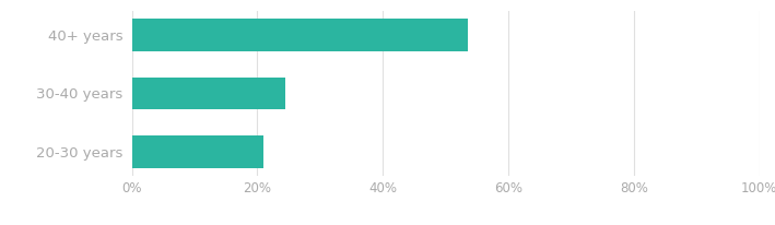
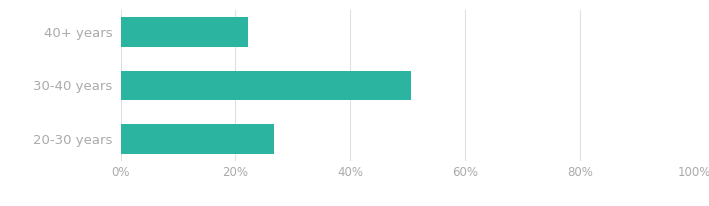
40+ years: 53.5% -> 22.2%
30-40 years: 24.5% -> 50.6%
20-30 years: 21.0% -> 26.8%
